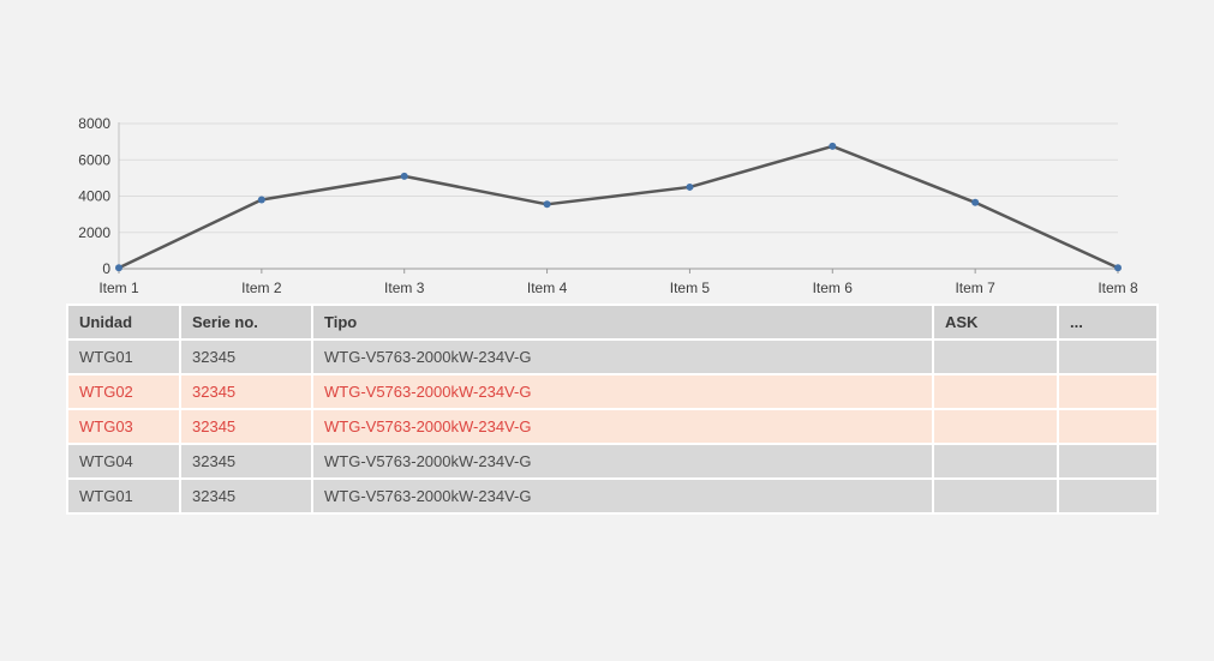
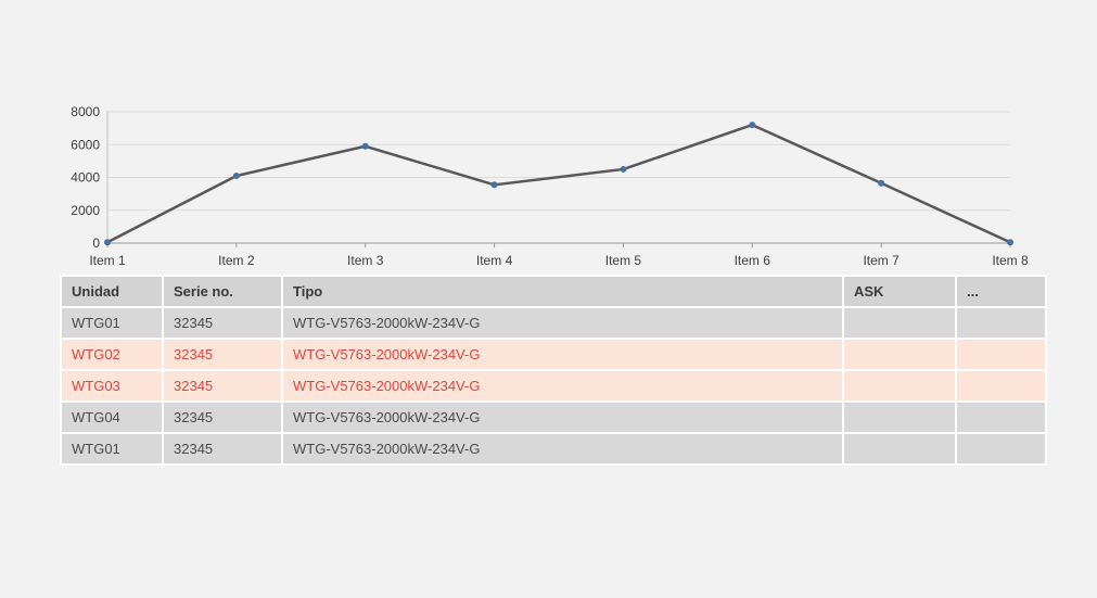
Item 2: 3800 -> 4100
Item 3: 5100 -> 5900
Item 6: 6800 -> 7200
